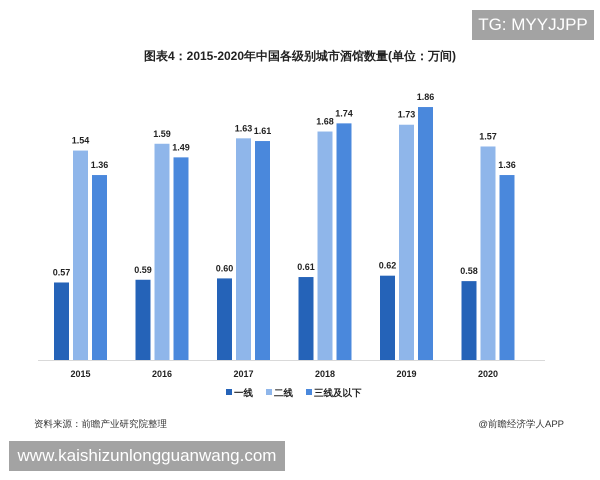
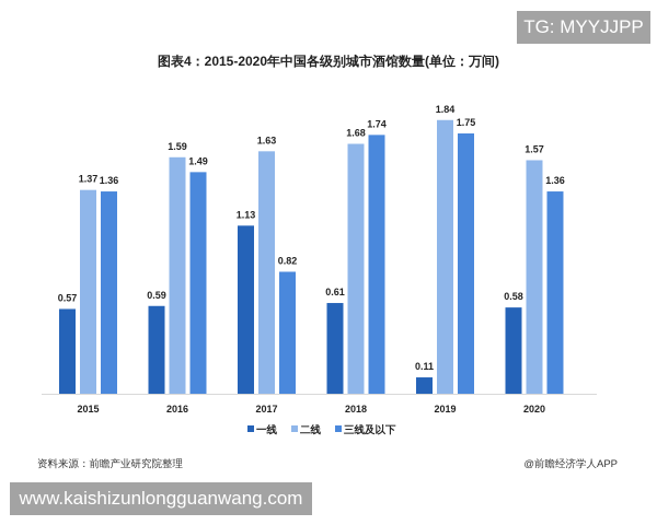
二线/2015: 1.54 -> 1.37
一线/2017: 0.60 -> 1.13
三线及以下/2017: 1.61 -> 0.82
一线/2019: 0.62 -> 0.11
二线/2019: 1.73 -> 1.84
三线及以下/2019: 1.86 -> 1.75
